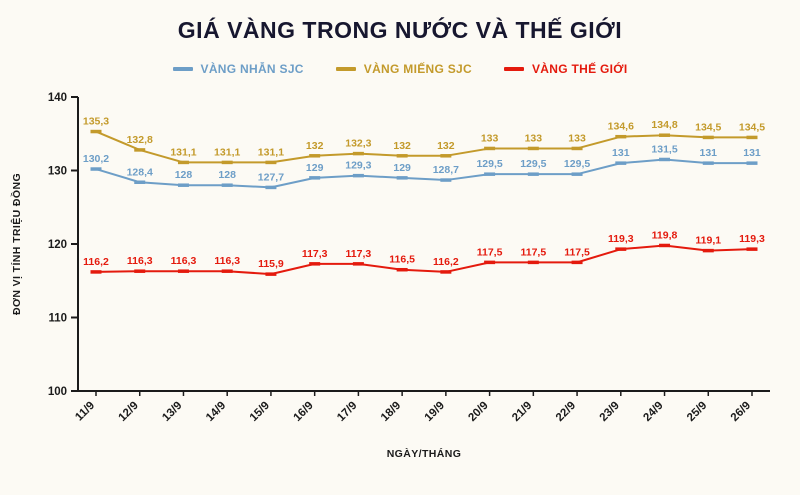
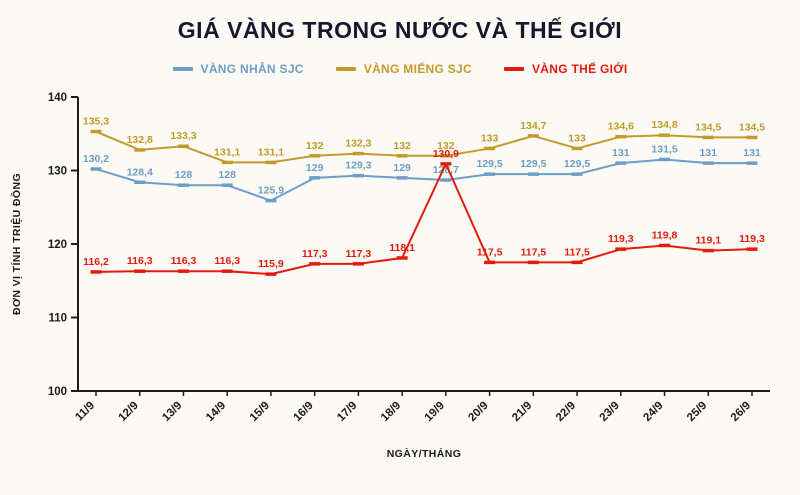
VÀNG MIẾNG SJC/13/9: 131,1 -> 133,3
VÀNG NHẪN SJC/15/9: 127,7 -> 125,9
VÀNG THẾ GIỚI/18/9: 116,5 -> 118,1
VÀNG THẾ GIỚI/19/9: 116,2 -> 130,9
VÀNG MIẾNG SJC/21/9: 133 -> 134,7
